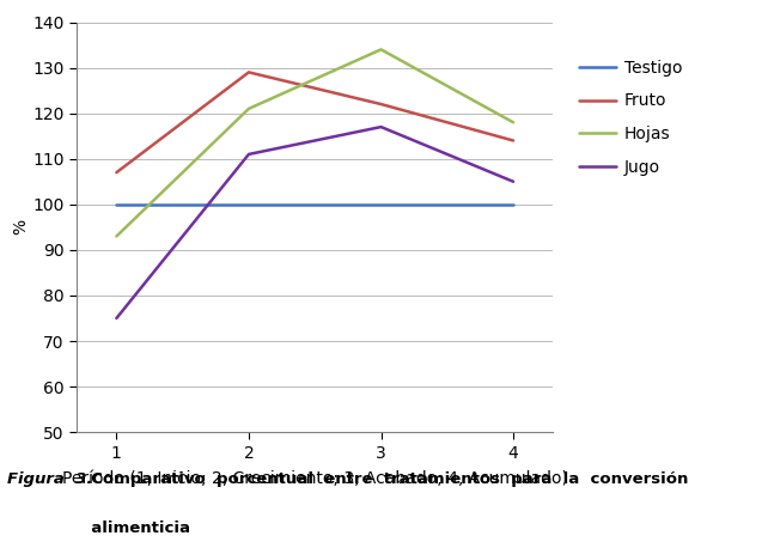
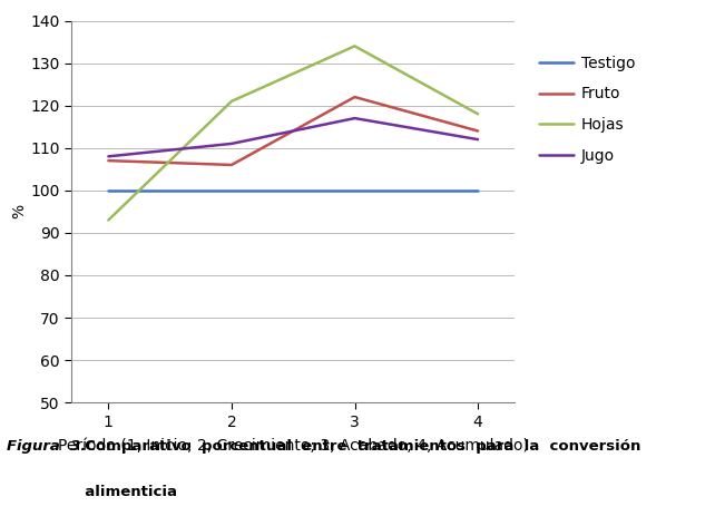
Jugo/1: 75 -> 108
Fruto/2: 129 -> 106
Jugo/4: 105 -> 112
